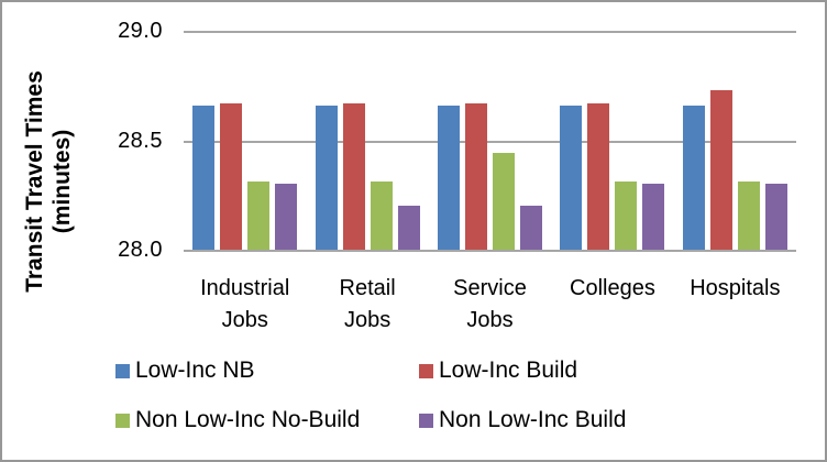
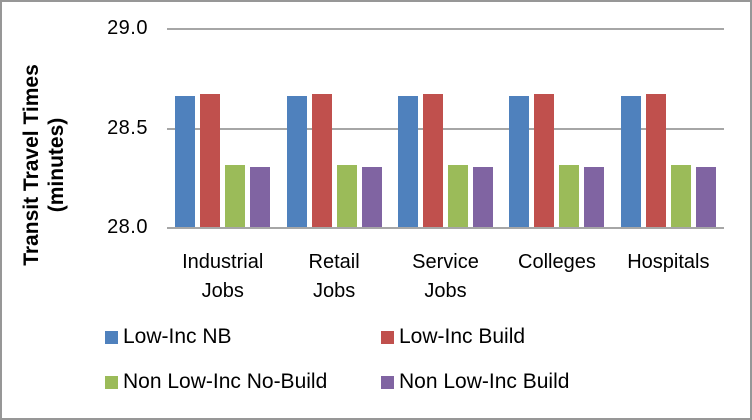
Non Low-Inc Build/Retail Jobs: 28.2 -> 28.3
Non Low-Inc No-Build/Service Jobs: 28.44 -> 28.31
Non Low-Inc Build/Service Jobs: 28.2 -> 28.3
Low-Inc Build/Hospitals: 28.73 -> 28.67
